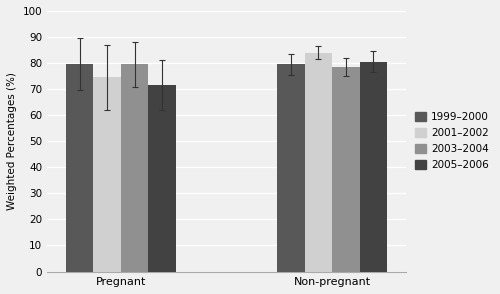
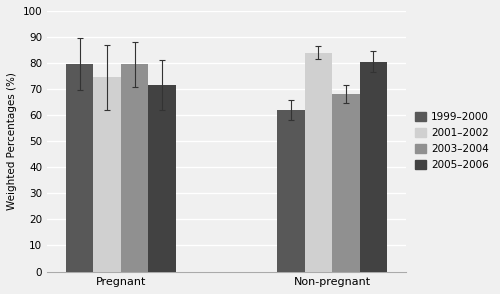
1999–2000/Non-pregnant: 79.5 -> 62.0
2003–2004/Non-pregnant: 78.5 -> 68.0
